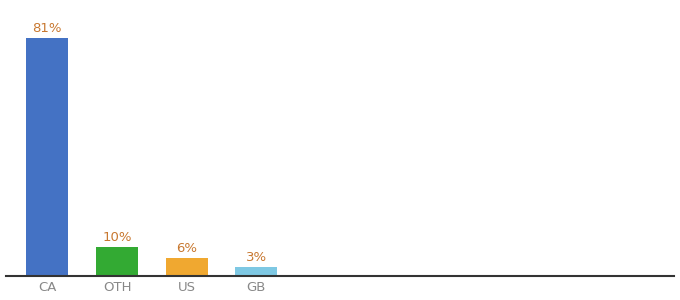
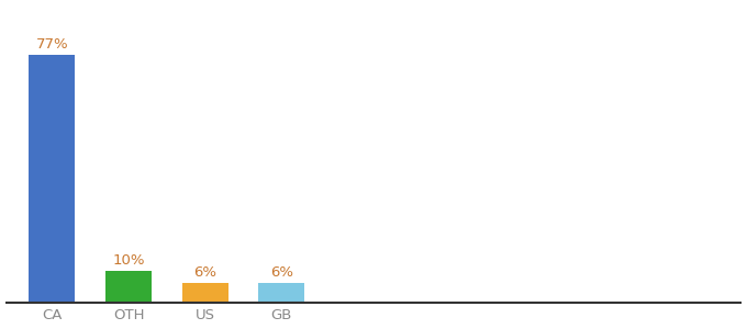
CA: 81% -> 77%
GB: 3% -> 6%
